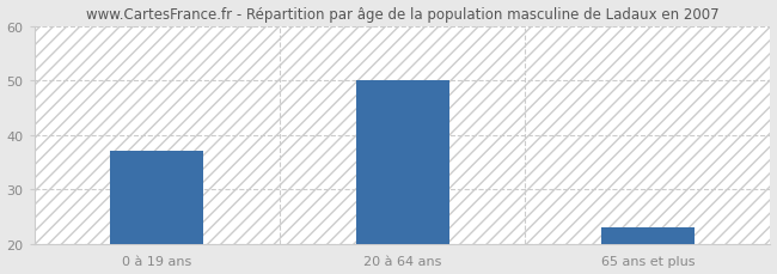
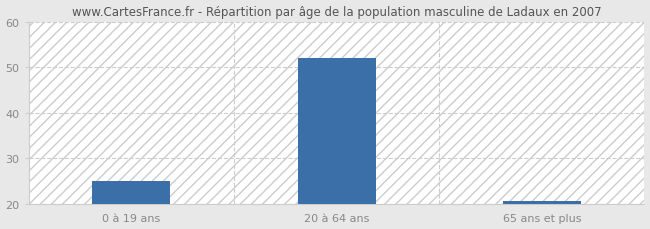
0 à 19 ans: 37.0 -> 25.0
20 à 64 ans: 50.0 -> 52.0
65 ans et plus: 23.0 -> 20.5
